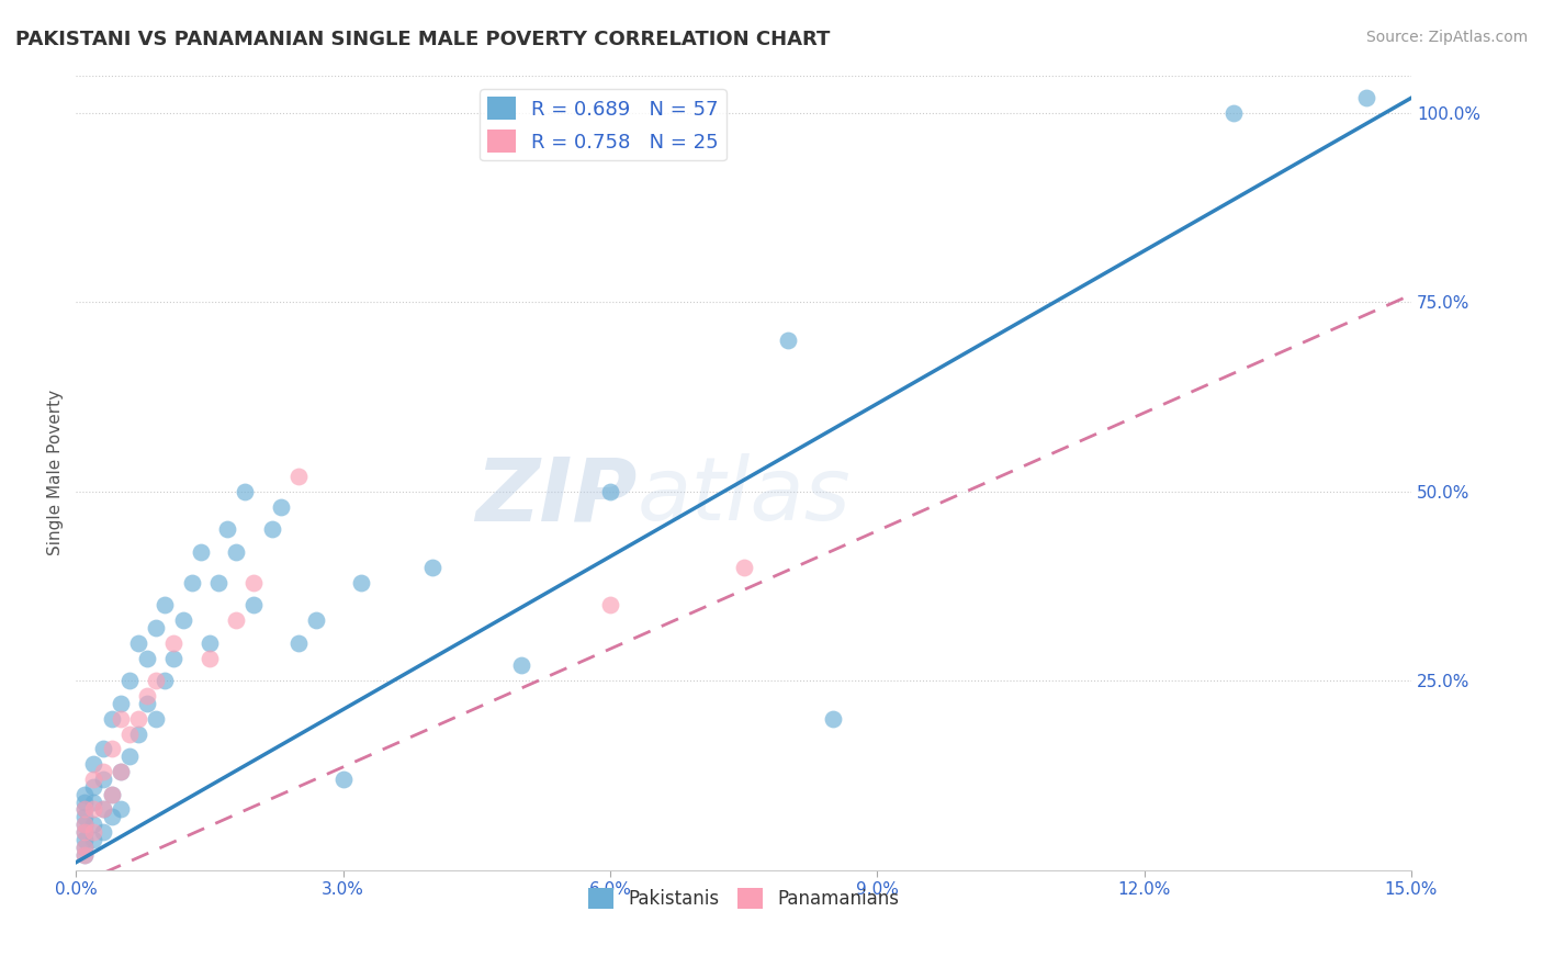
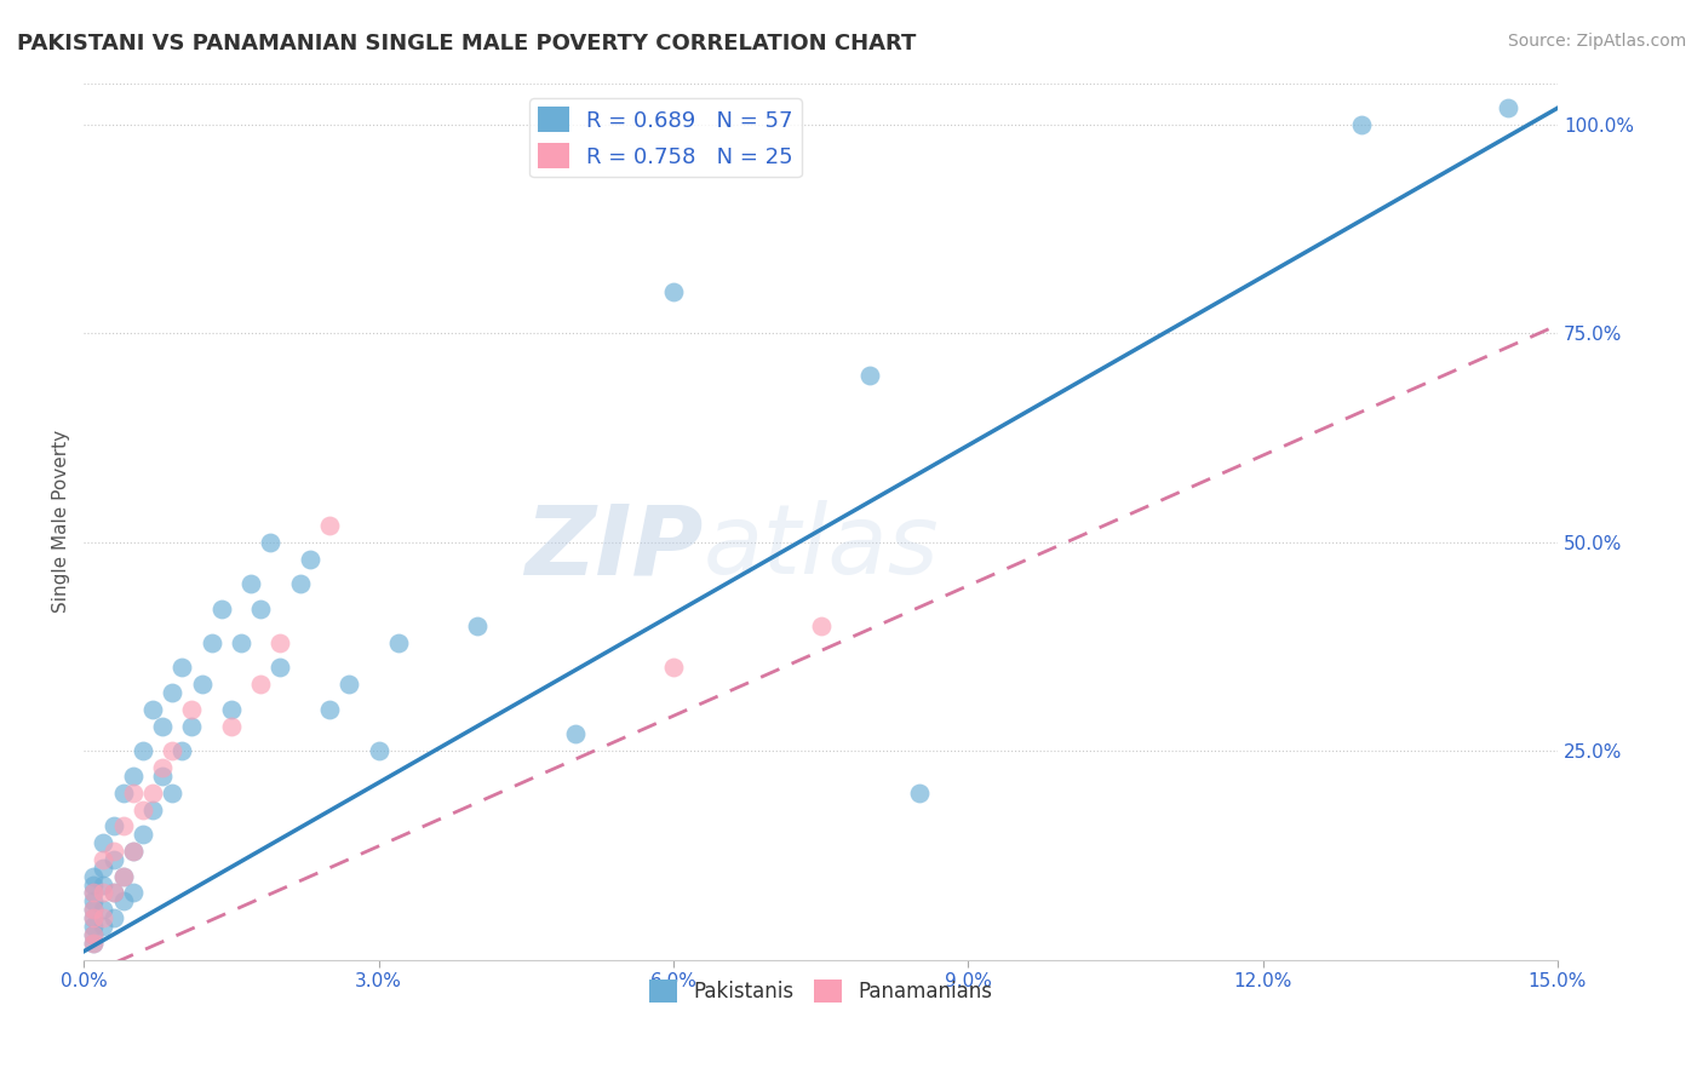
Pakistanis/3.0%: 12% -> 25%
Pakistanis/6.0%: 50% -> 80%
